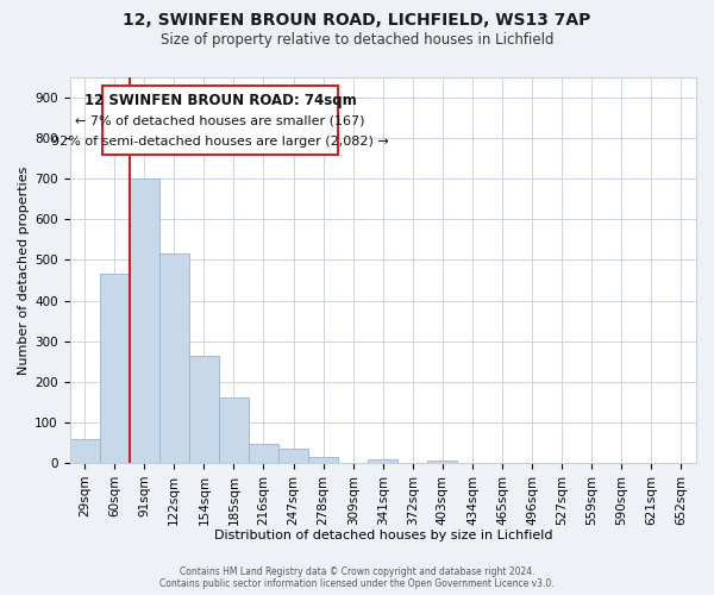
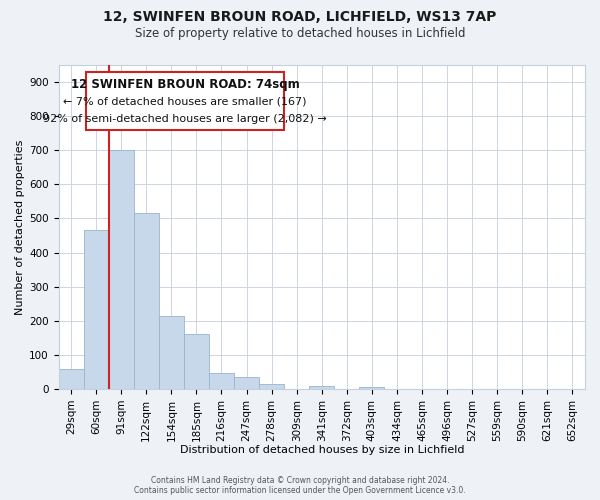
154sqm: 265 -> 215
